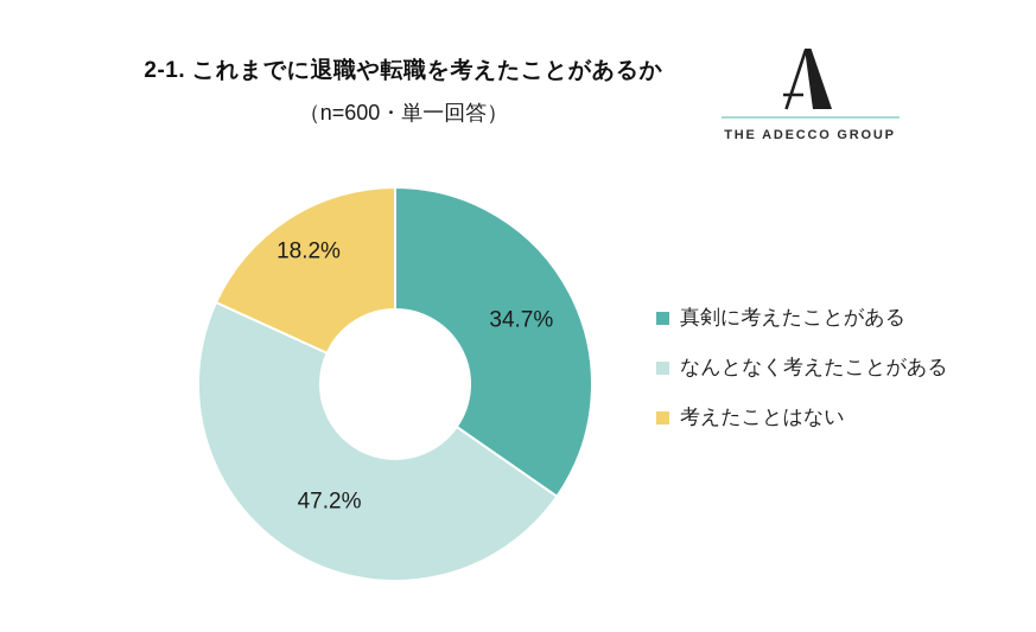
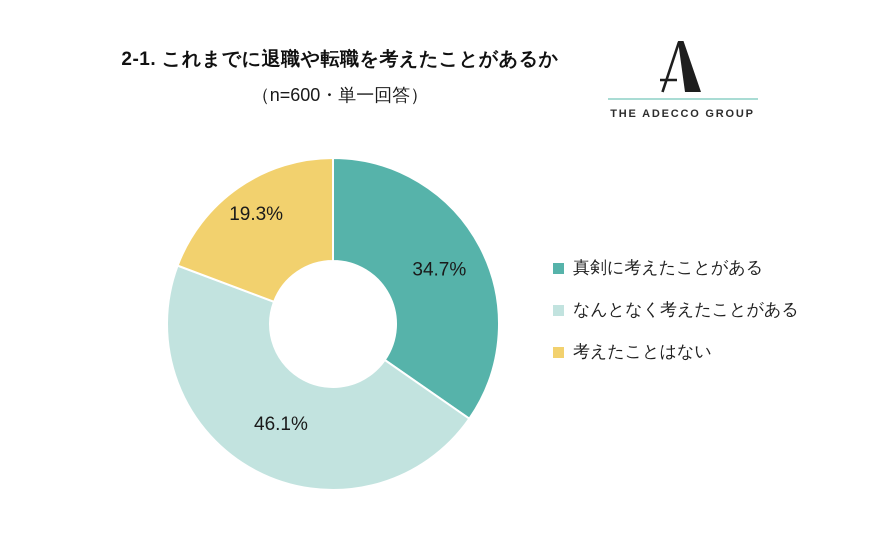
なんとなく考えたことがある: 47.2% -> 46.1%
考えたことはない: 18.2% -> 19.3%
